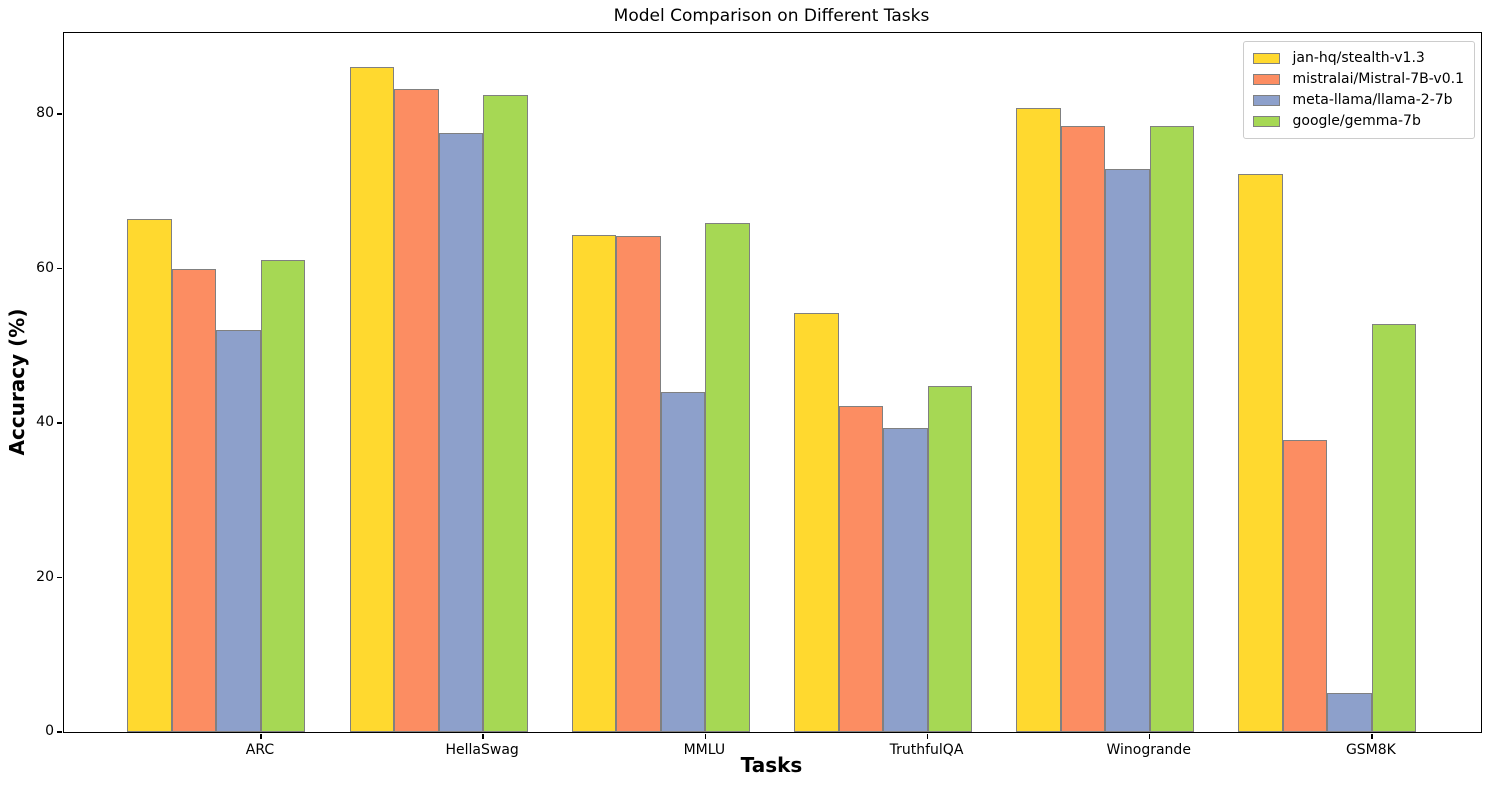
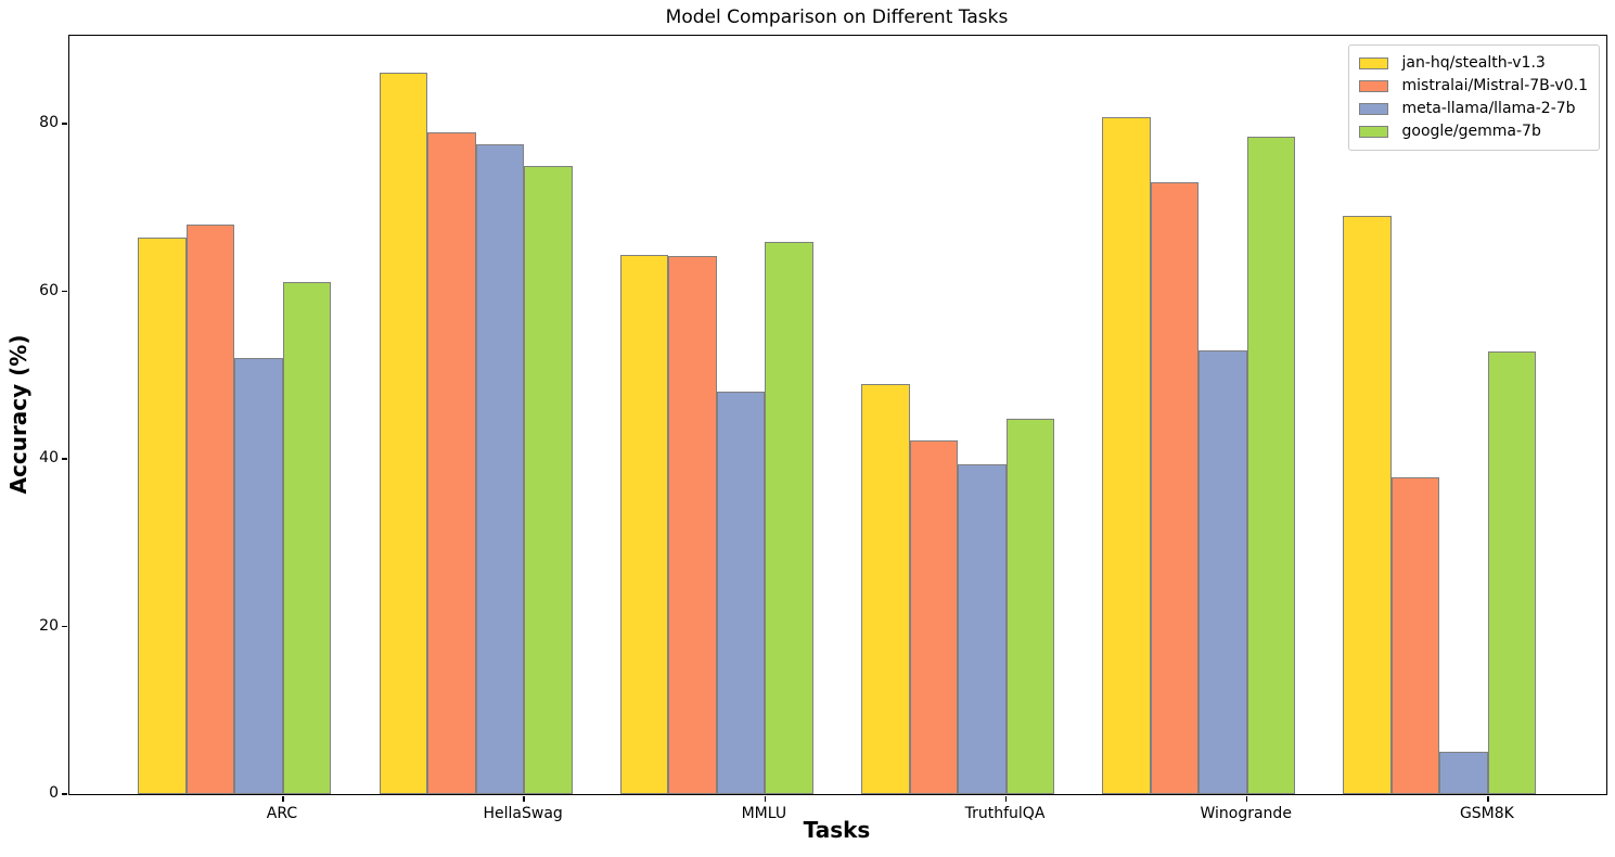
mistralai/Mistral-7B-v0.1/ARC: 60 -> 68
mistralai/Mistral-7B-v0.1/HellaSwag: 83 -> 79
google/gemma-7b/HellaSwag: 82 -> 75
meta-llama/llama-2-7b/MMLU: 44 -> 48
jan-hq/stealth-v1.3/TruthfulQA: 54 -> 49
mistralai/Mistral-7B-v0.1/Winogrande: 78 -> 73
meta-llama/llama-2-7b/Winogrande: 73 -> 53
jan-hq/stealth-v1.3/GSM8K: 72 -> 69
